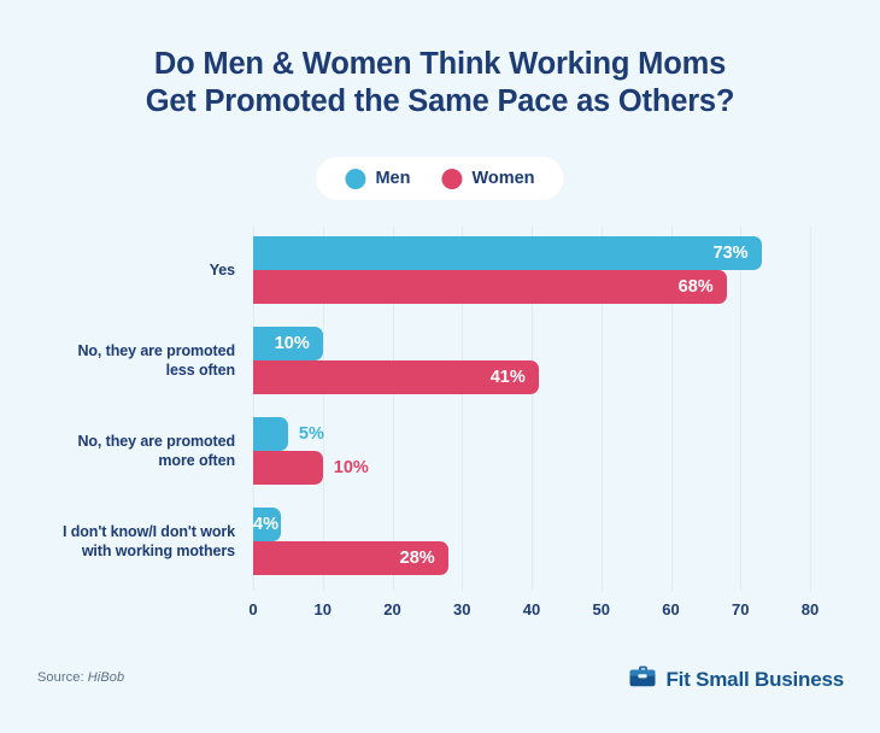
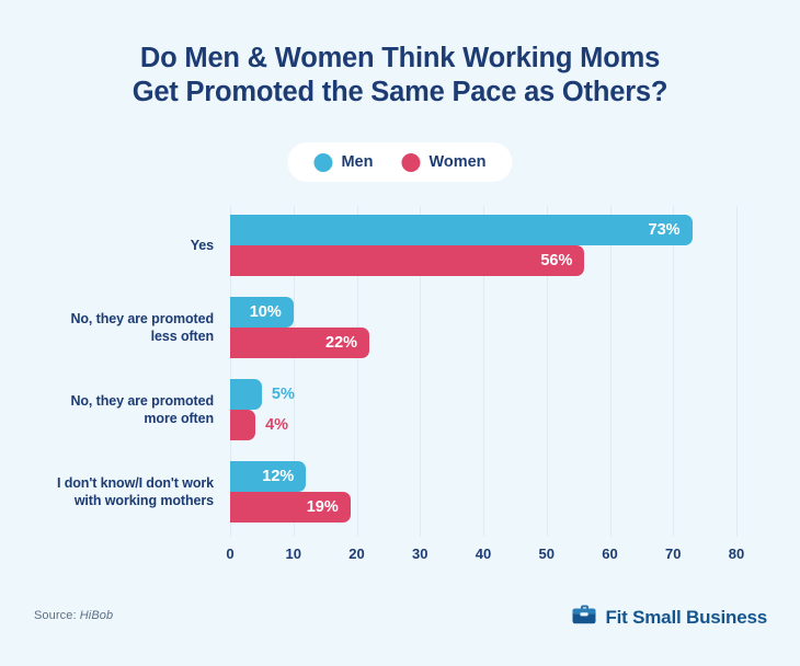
Women/Yes: 68% -> 56%
Women/No, they are promoted less often: 41% -> 22%
Women/No, they are promoted more often: 10% -> 4%
Men/I don't know/I don't work with working mothers: 4% -> 12%
Women/I don't know/I don't work with working mothers: 28% -> 19%
